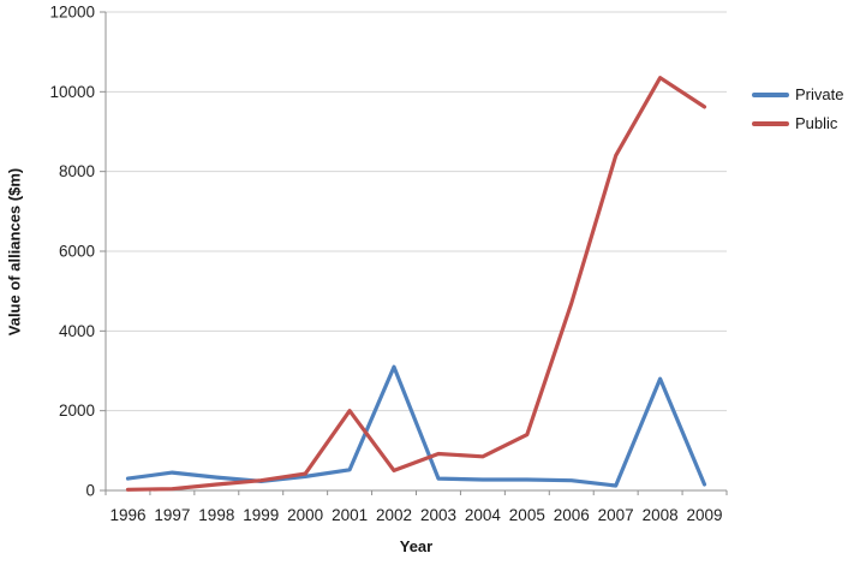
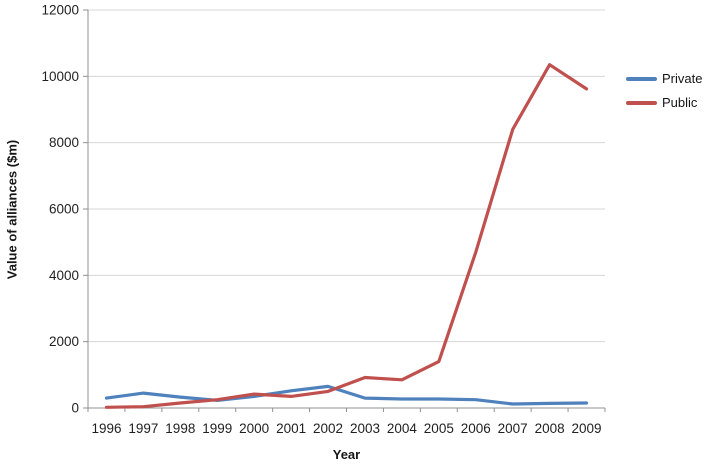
Public/2001: 2000 -> 400
Private/2002: 3100 -> 600
Private/2008: 2800 -> 100
